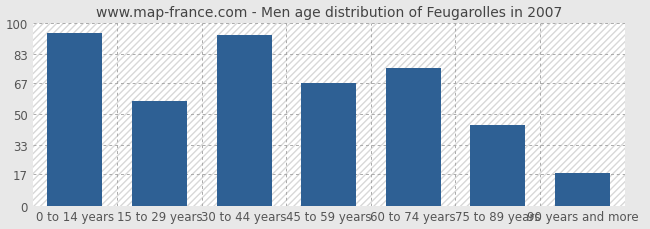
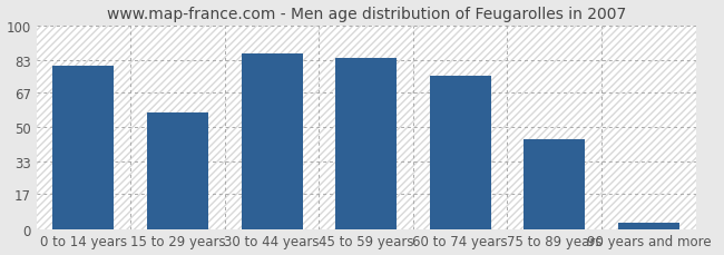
0 to 14 years: 94 -> 80
30 to 44 years: 93 -> 86
45 to 59 years: 67 -> 84
90 years and more: 18 -> 3
